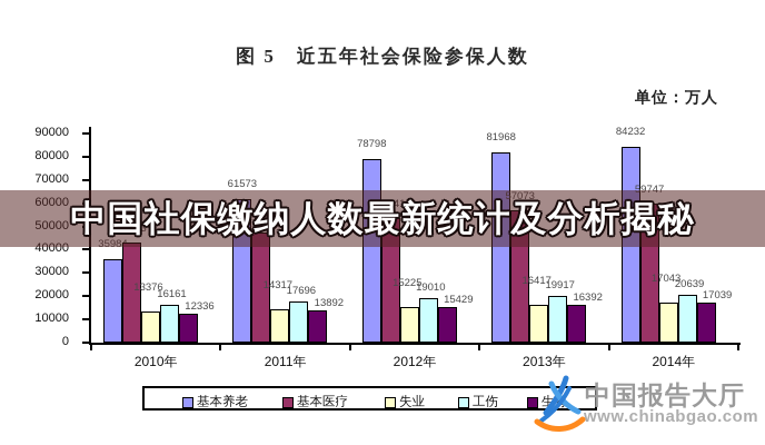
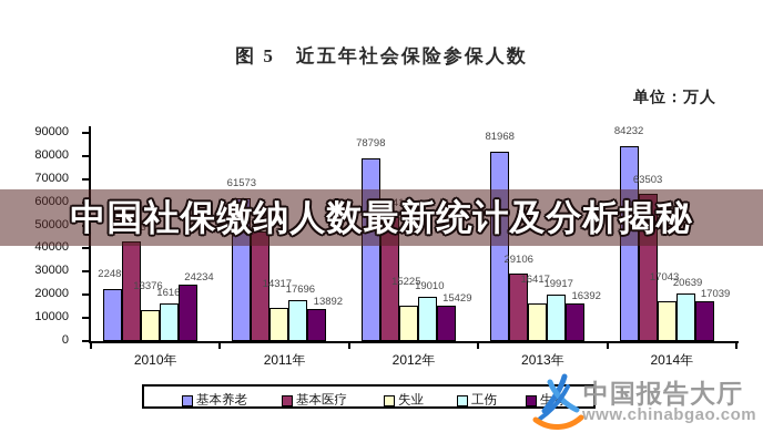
基本养老/2010年: 35984 -> 22489
生育/2010年: 12336 -> 24234
基本医疗/2013年: 57073 -> 29106
基本医疗/2014年: 59747 -> 63503
